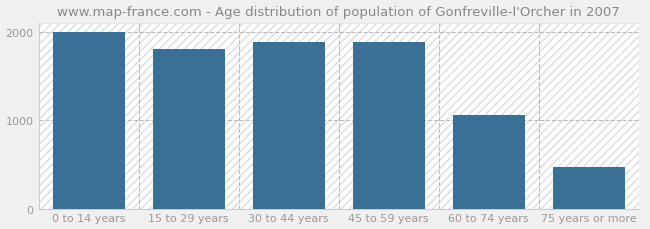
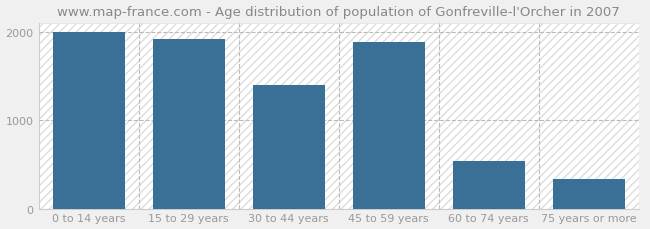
15 to 29 years: 1810 -> 1920
30 to 44 years: 1880 -> 1400
60 to 74 years: 1060 -> 540
75 years or more: 470 -> 340
